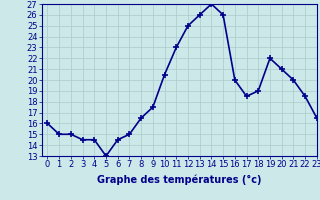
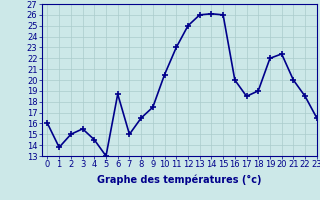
1: 15.0 -> 13.8
3: 14.5 -> 15.5
6: 14.5 -> 18.7
14: 27.0 -> 26.1
20: 21.0 -> 22.4
